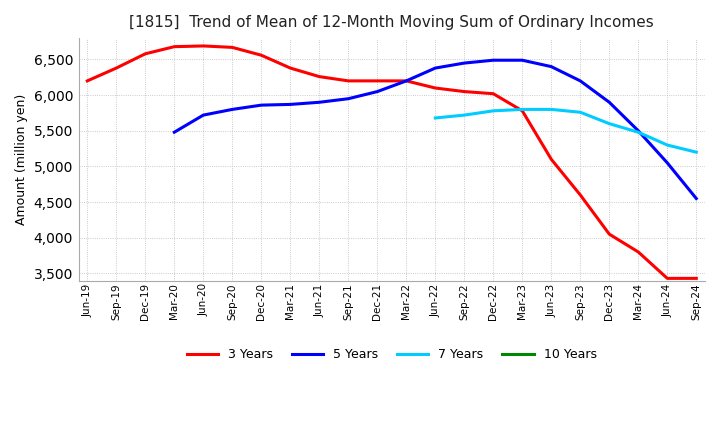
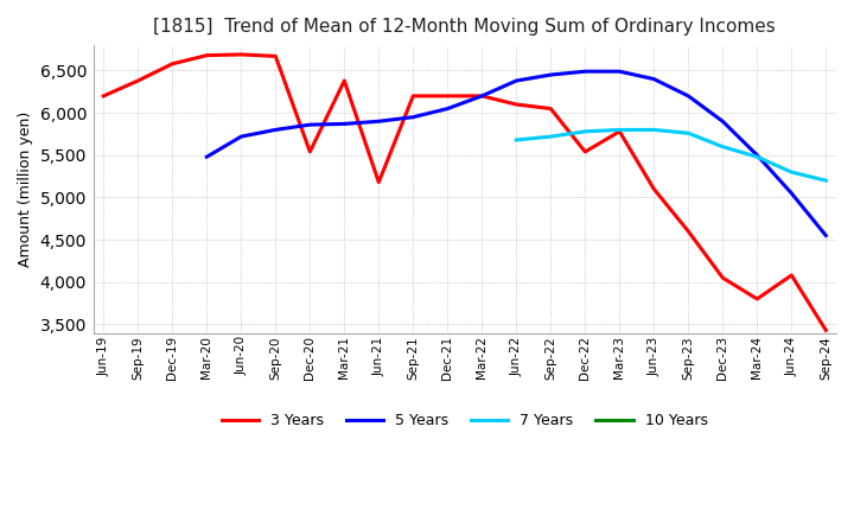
3 Years/Dec-20: 6,560 -> 5,540
3 Years/Jun-21: 6,260 -> 5,180
3 Years/Dec-22: 6,020 -> 5,540
3 Years/Jun-24: 3,430 -> 4,080
